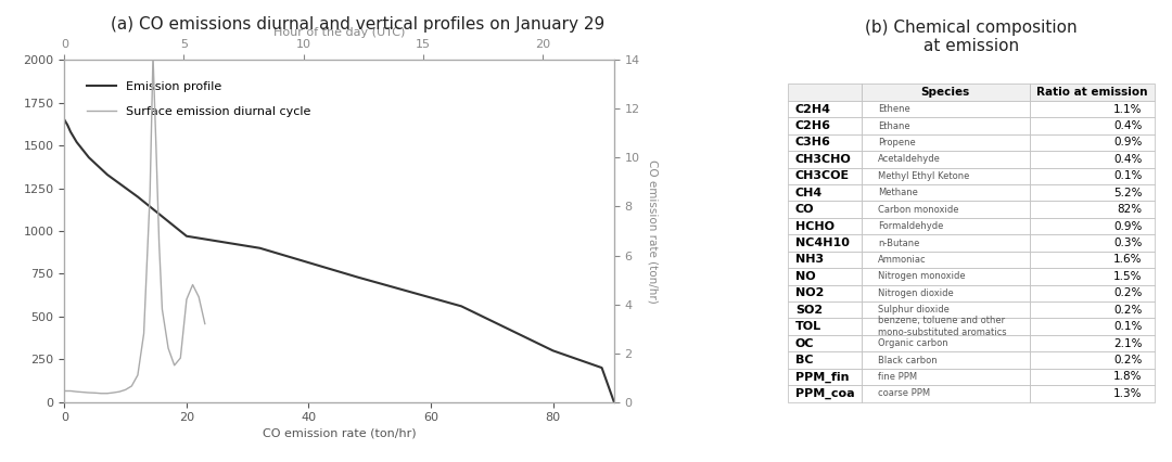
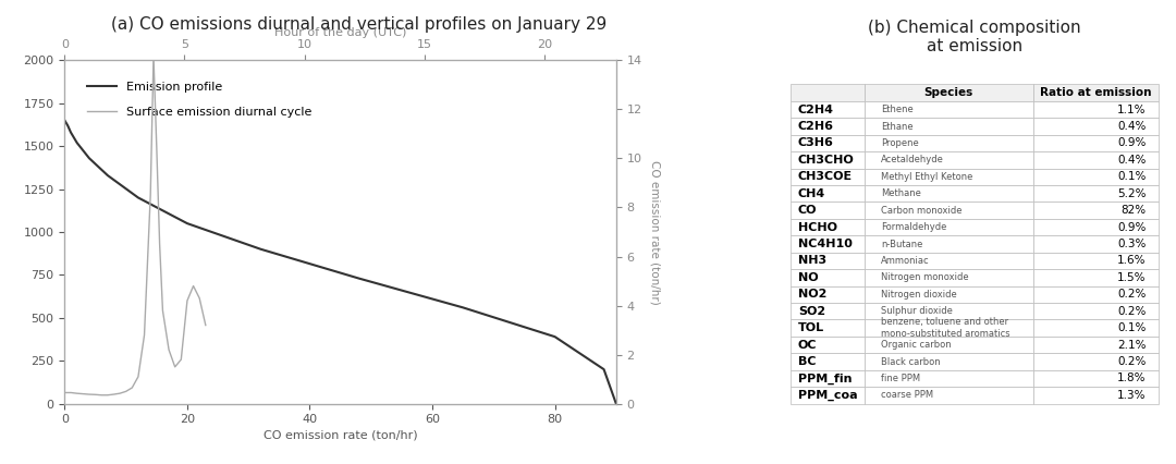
Emission profile/20: 970 -> 1050
Emission profile/80: 300 -> 390
